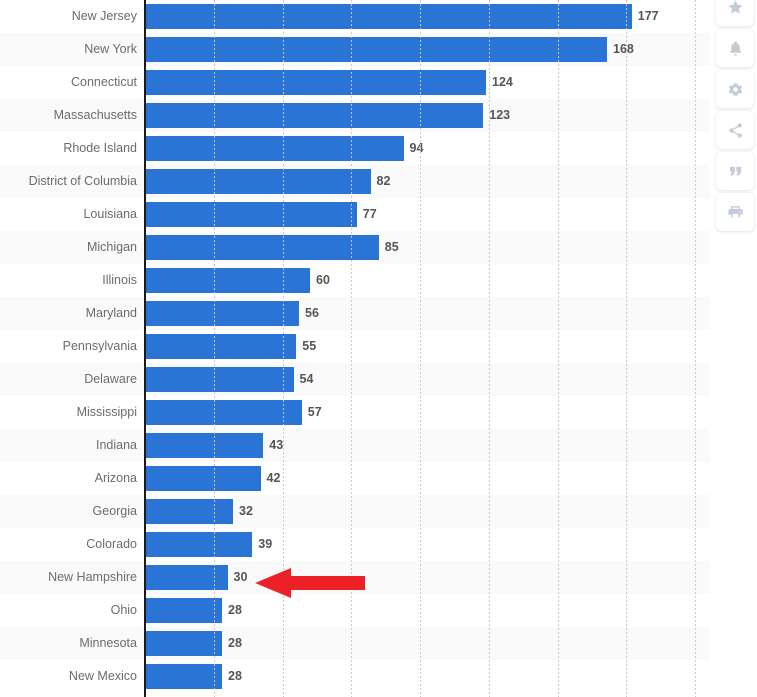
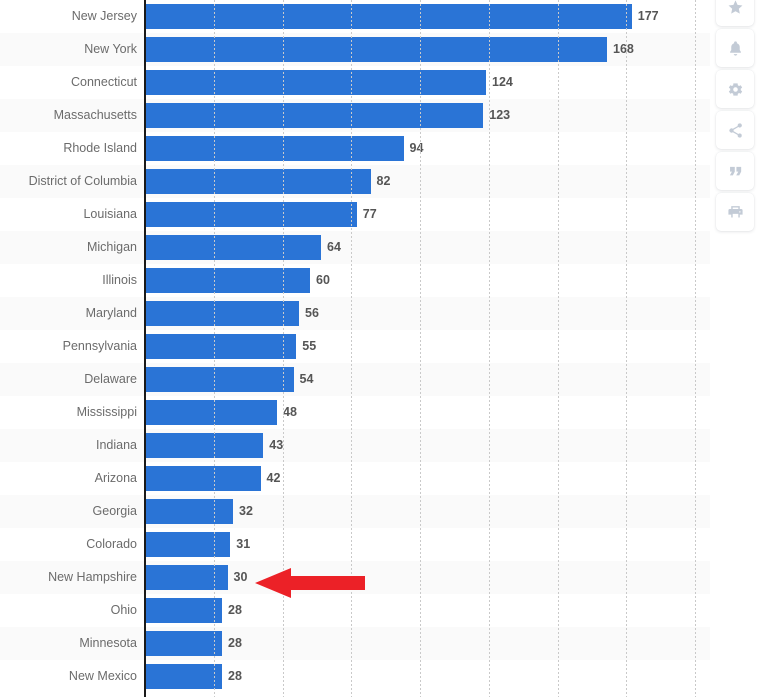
Michigan: 85 -> 64
Mississippi: 57 -> 48
Colorado: 39 -> 31
